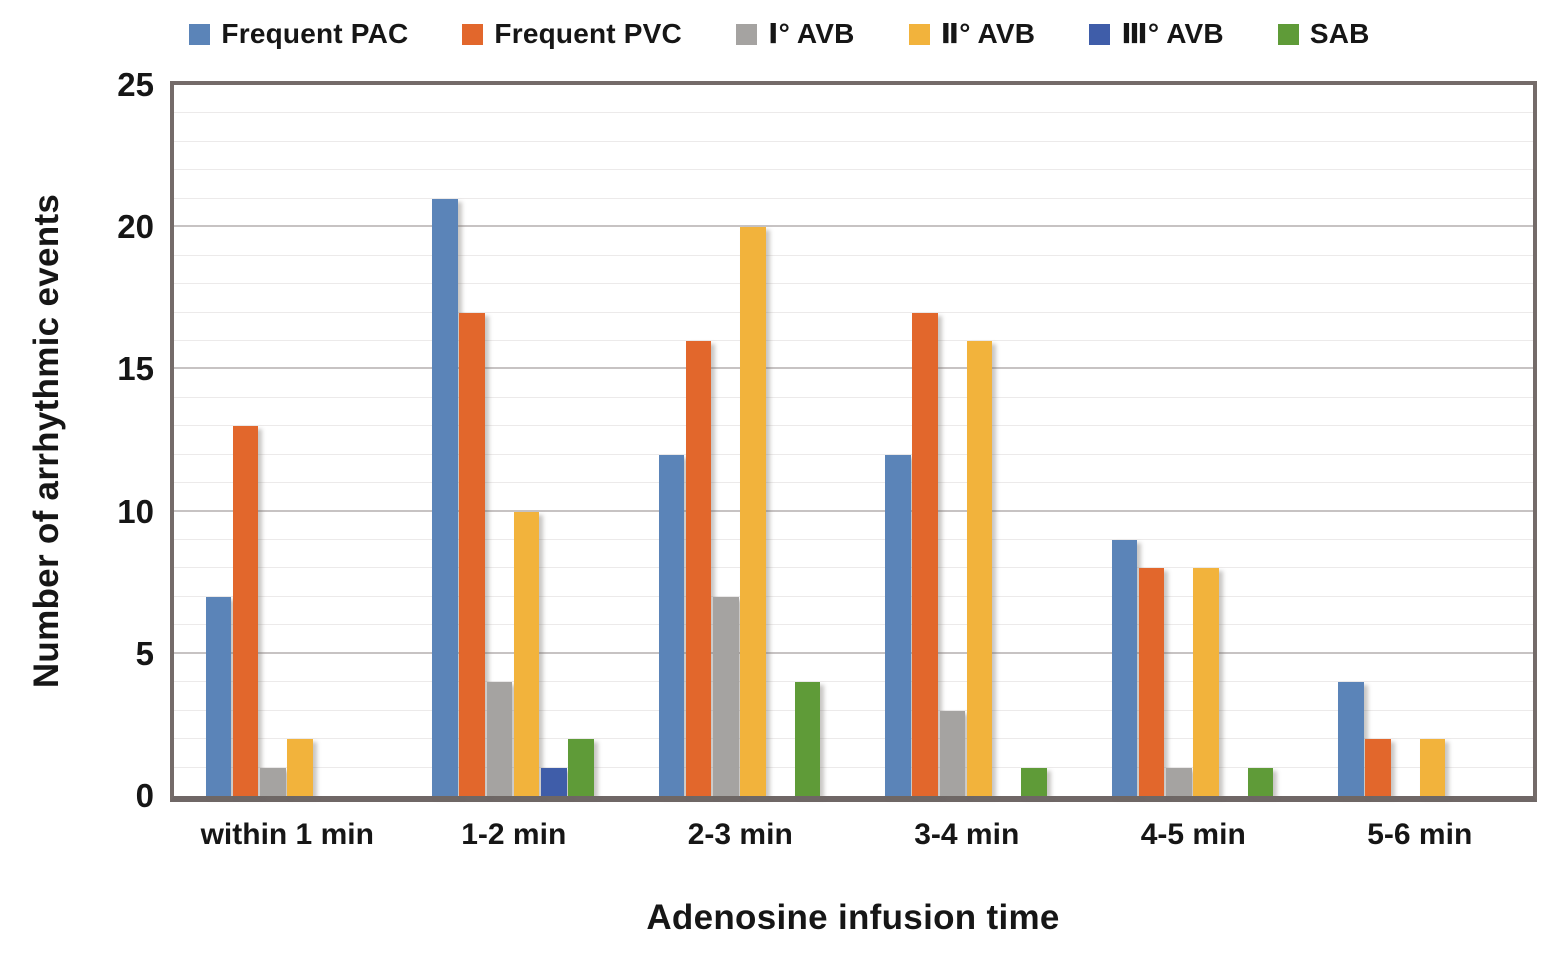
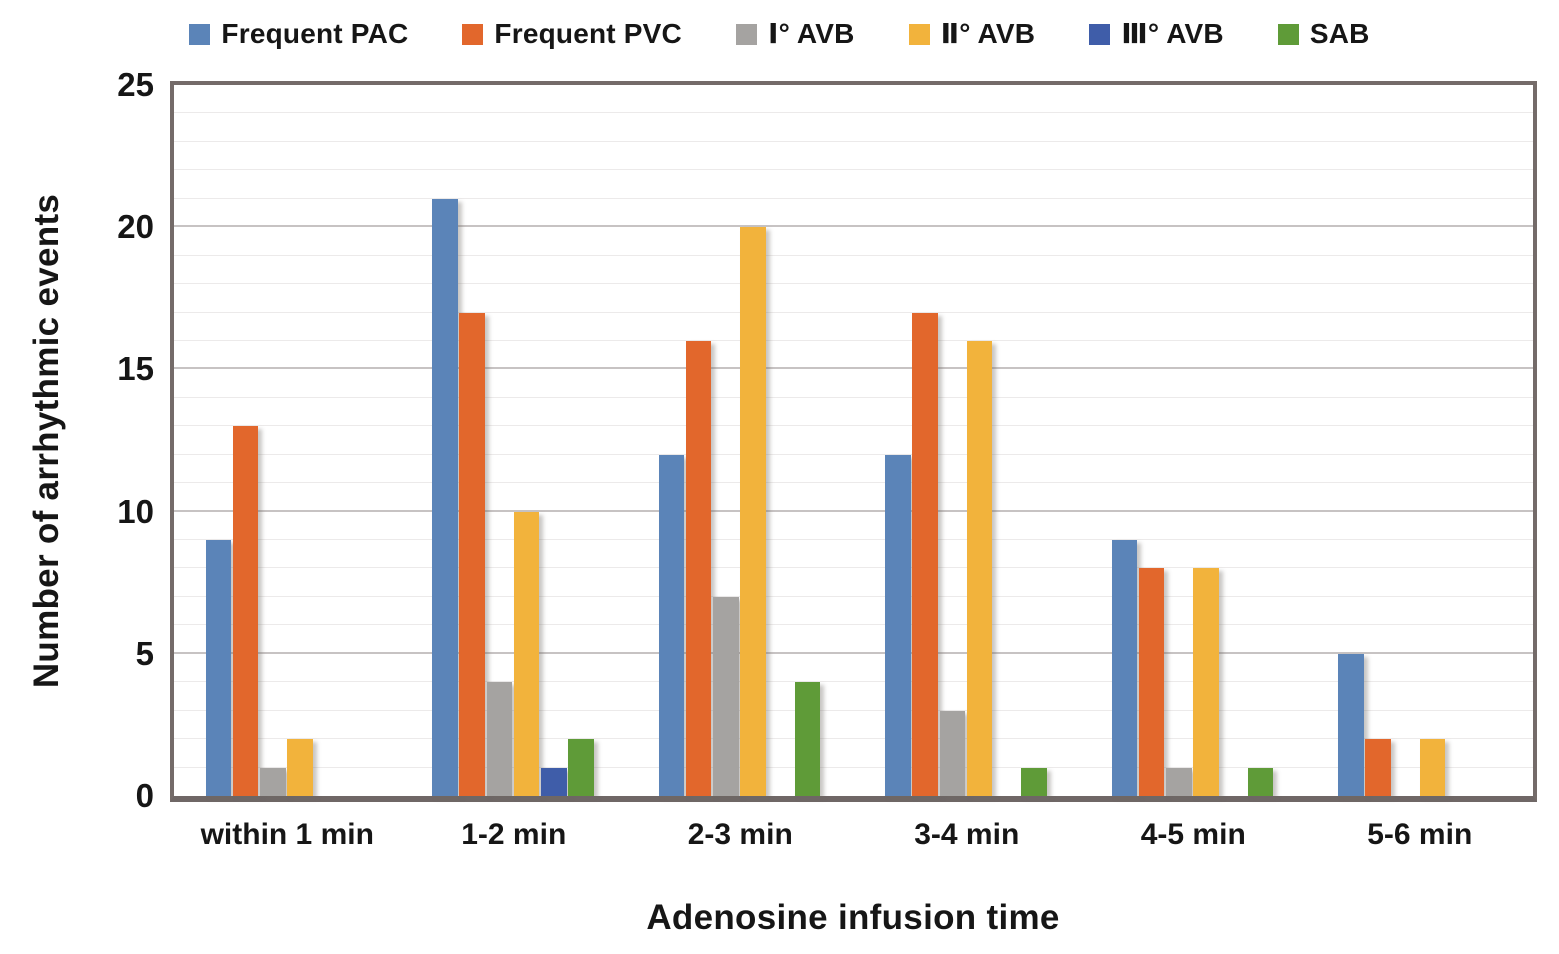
Frequent PAC/within 1 min: 7 -> 9
Frequent PAC/5-6 min: 4 -> 5
